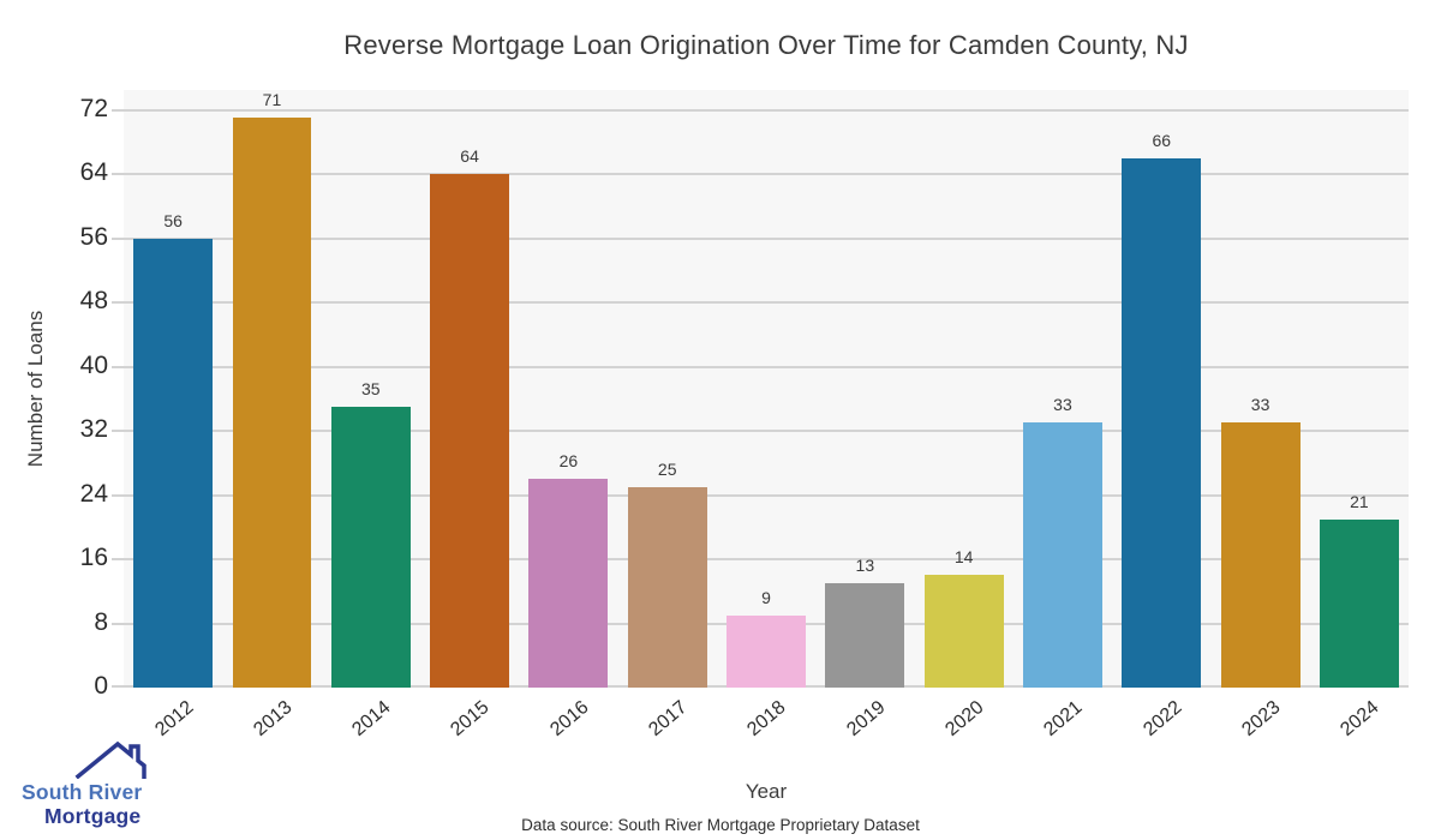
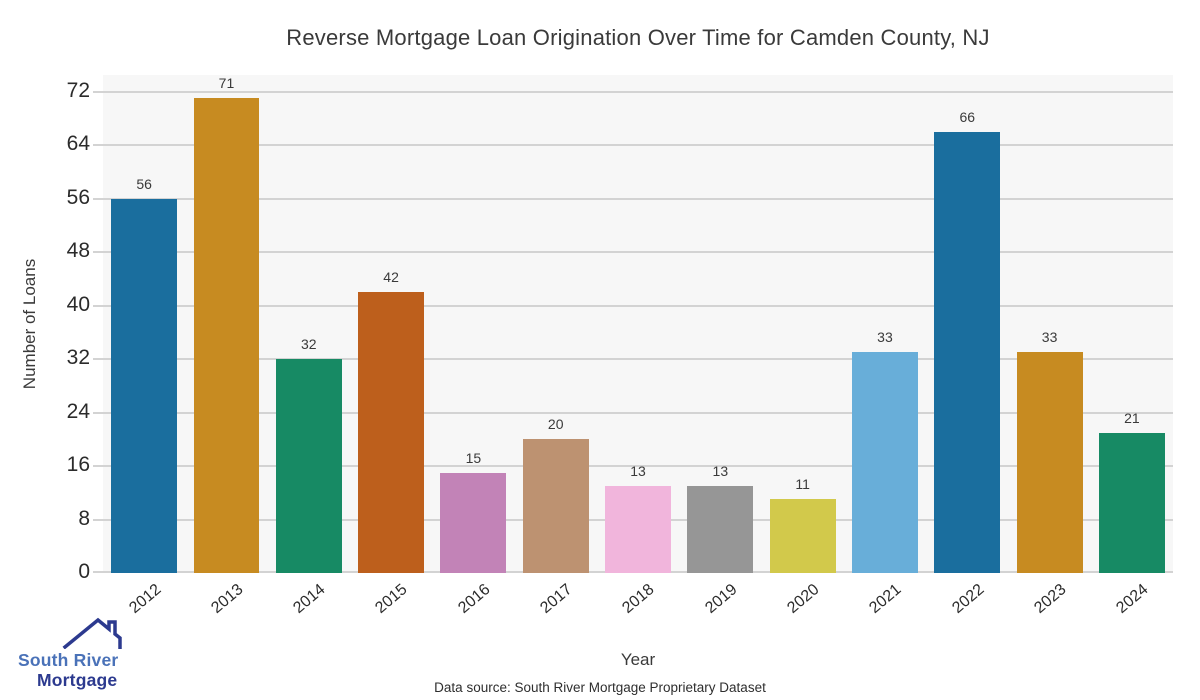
2014: 35 -> 32
2015: 64 -> 42
2016: 26 -> 15
2017: 25 -> 20
2018: 9 -> 13
2020: 14 -> 11
